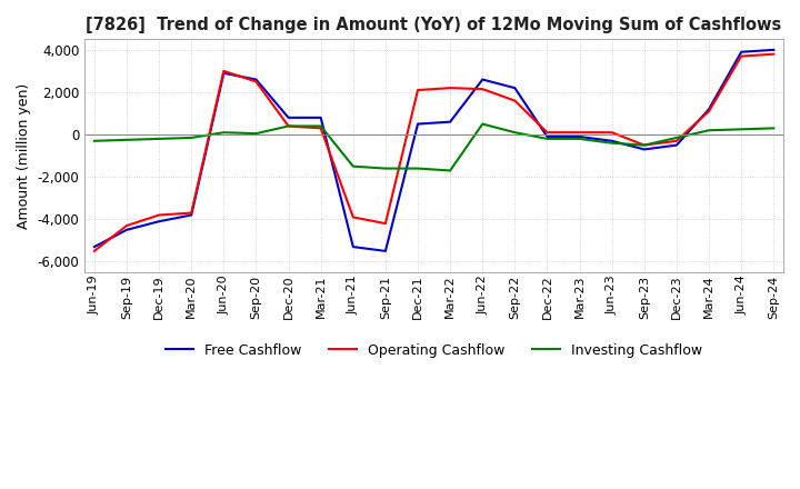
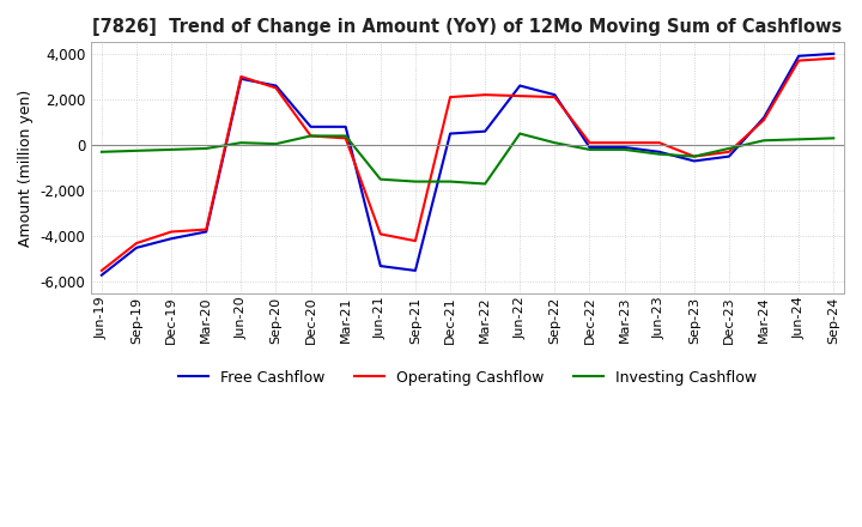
Free Cashflow/Jun-19: -5,300 -> -5,700
Operating Cashflow/Sep-22: 1,600 -> 2,100
